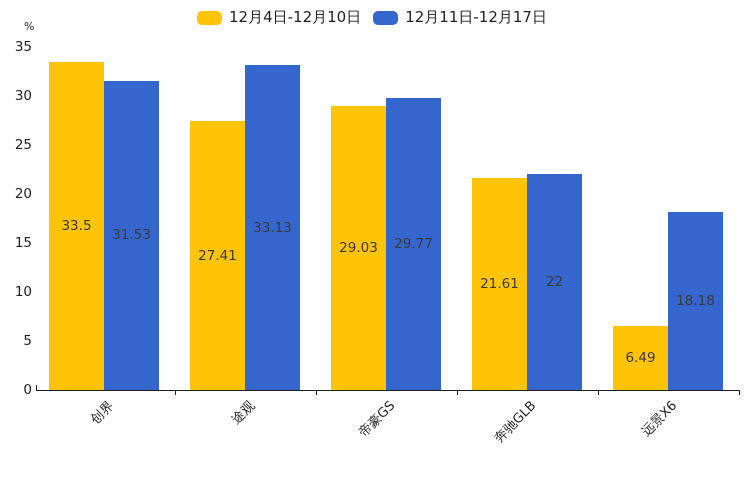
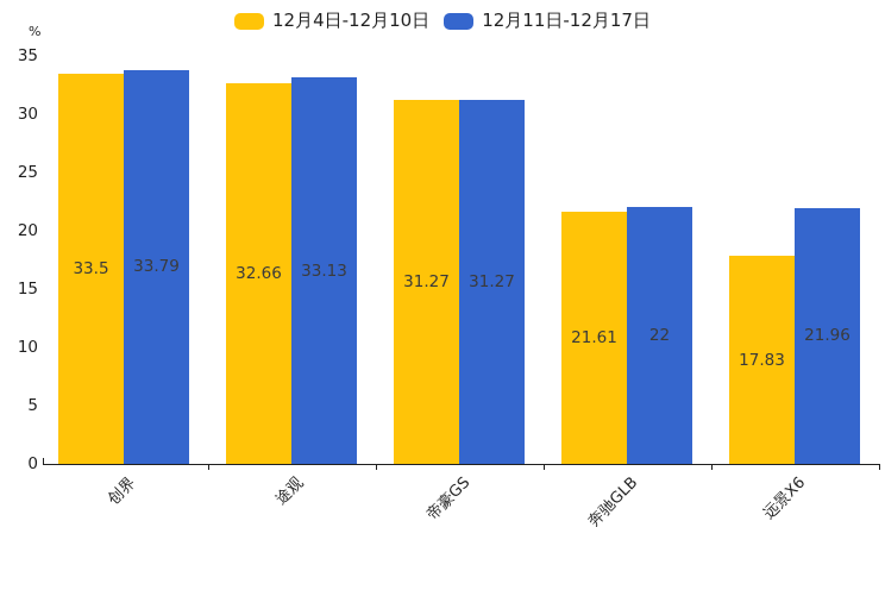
12月11日-12月17日/创界: 31.53 -> 33.79
12月4日-12月10日/途观: 27.41 -> 32.66
12月4日-12月10日/帝豪GS: 29.03 -> 31.27
12月11日-12月17日/帝豪GS: 29.77 -> 31.27
12月4日-12月10日/远景X6: 6.49 -> 17.83
12月11日-12月17日/远景X6: 18.18 -> 21.96
